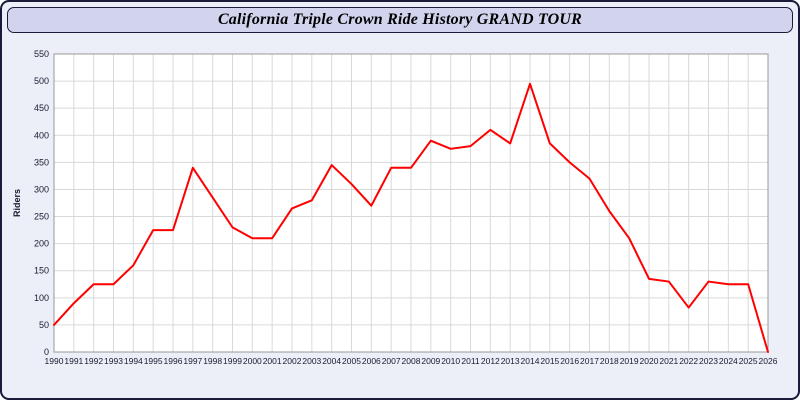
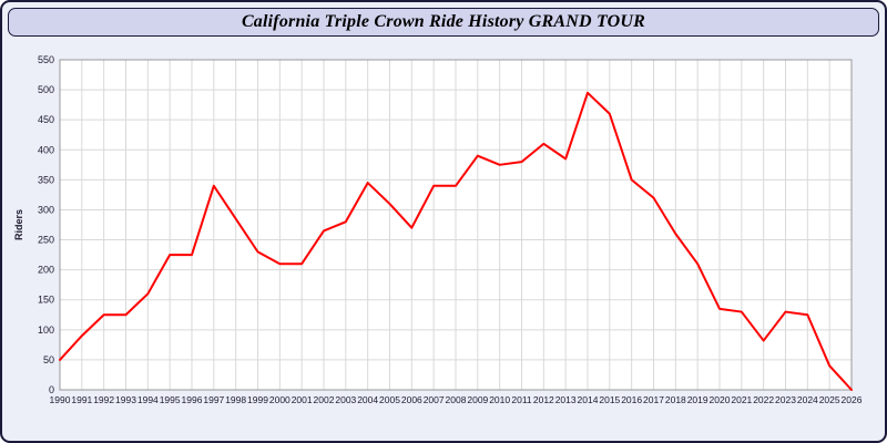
2015: 380 -> 460
2025: 120 -> 40
